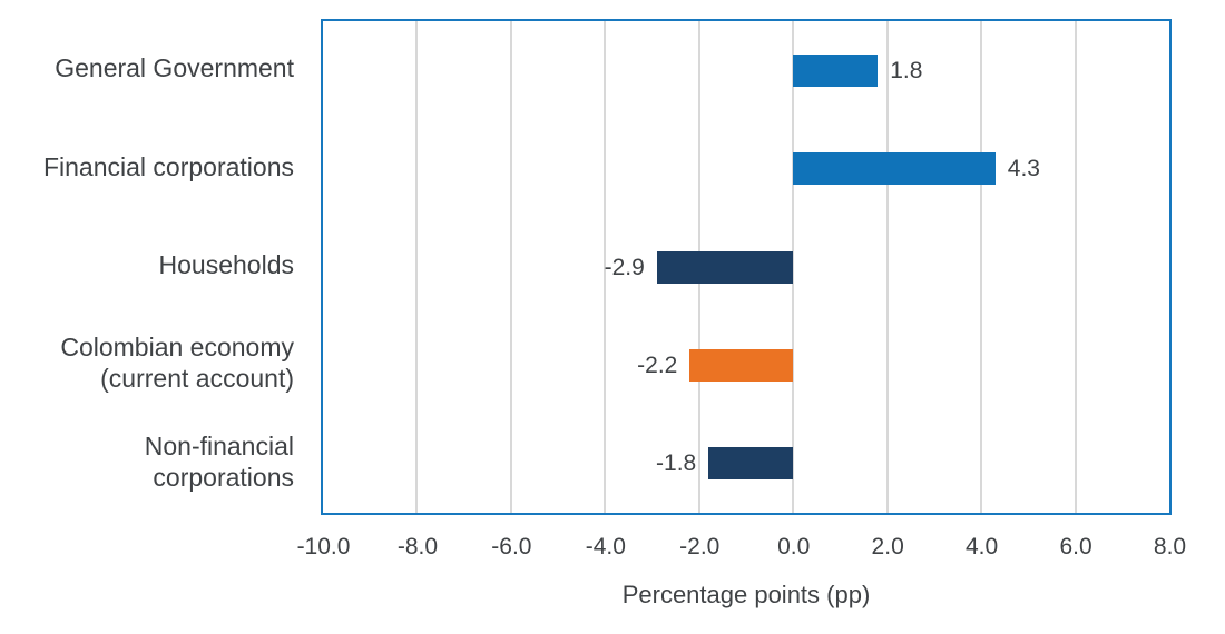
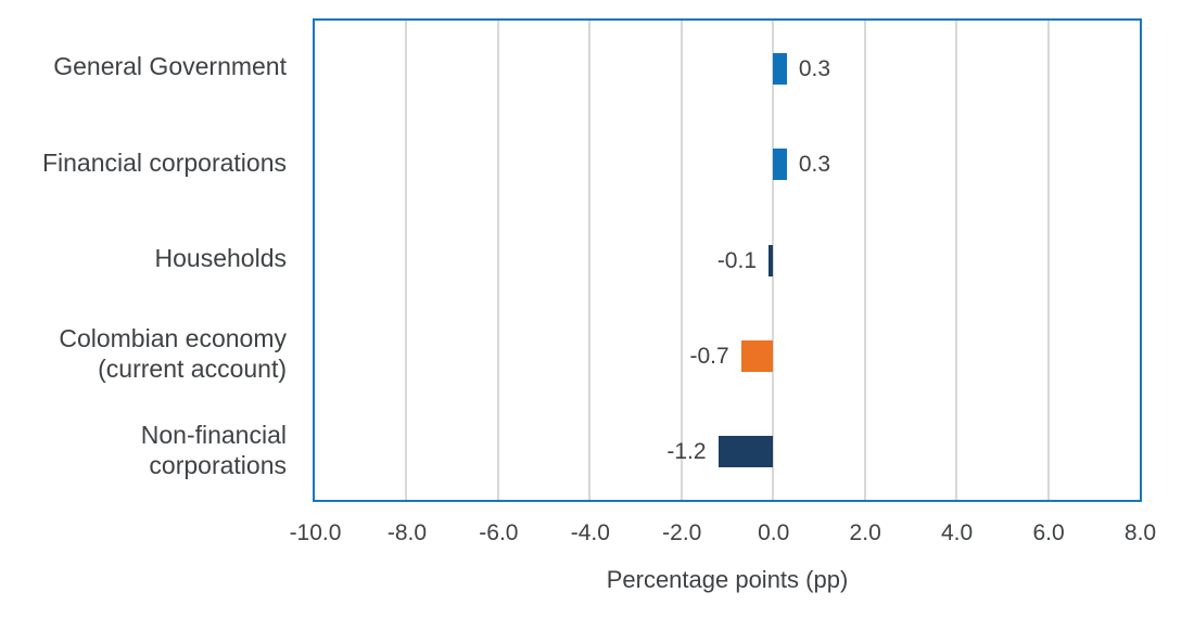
General Government: 1.8 -> 0.3
Financial corporations: 4.3 -> 0.3
Households: -2.9 -> -0.1
Colombian economy (current account): -2.2 -> -0.7
Non-financial corporations: -1.8 -> -1.2
